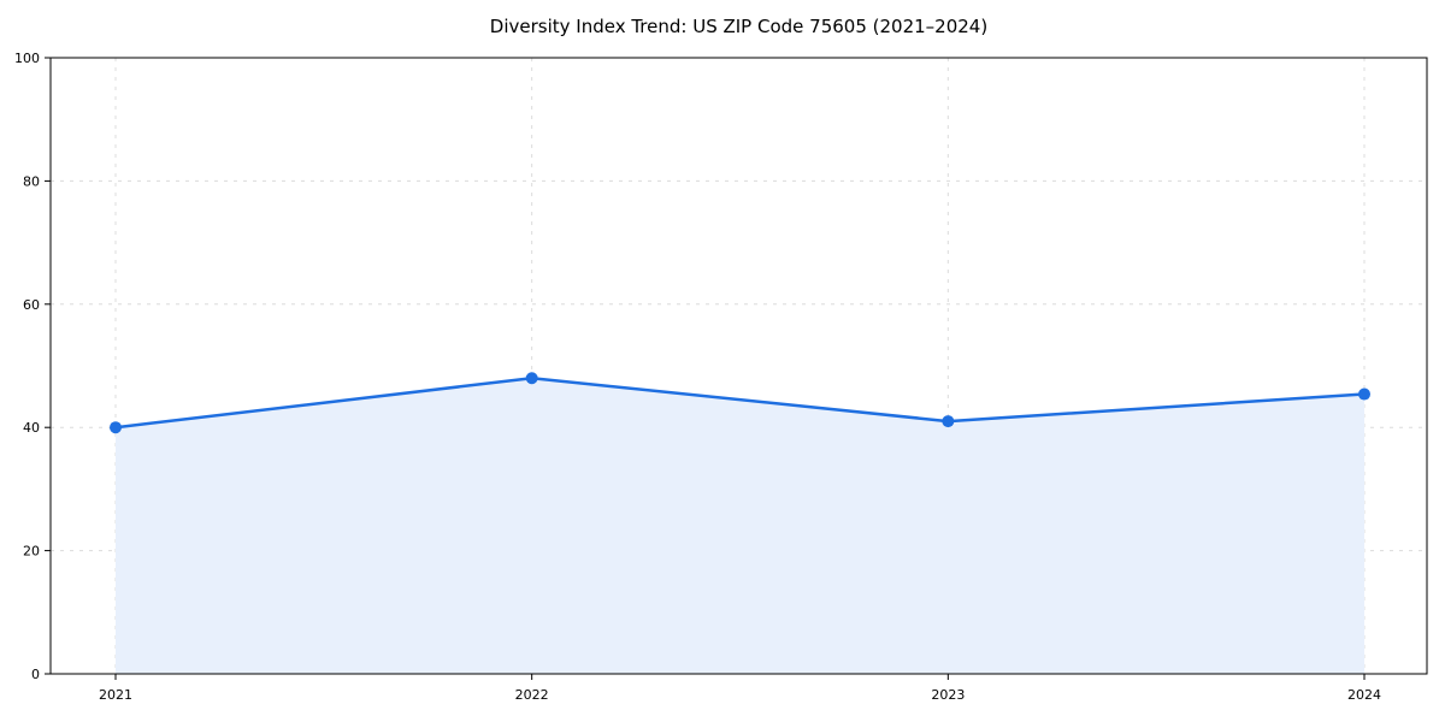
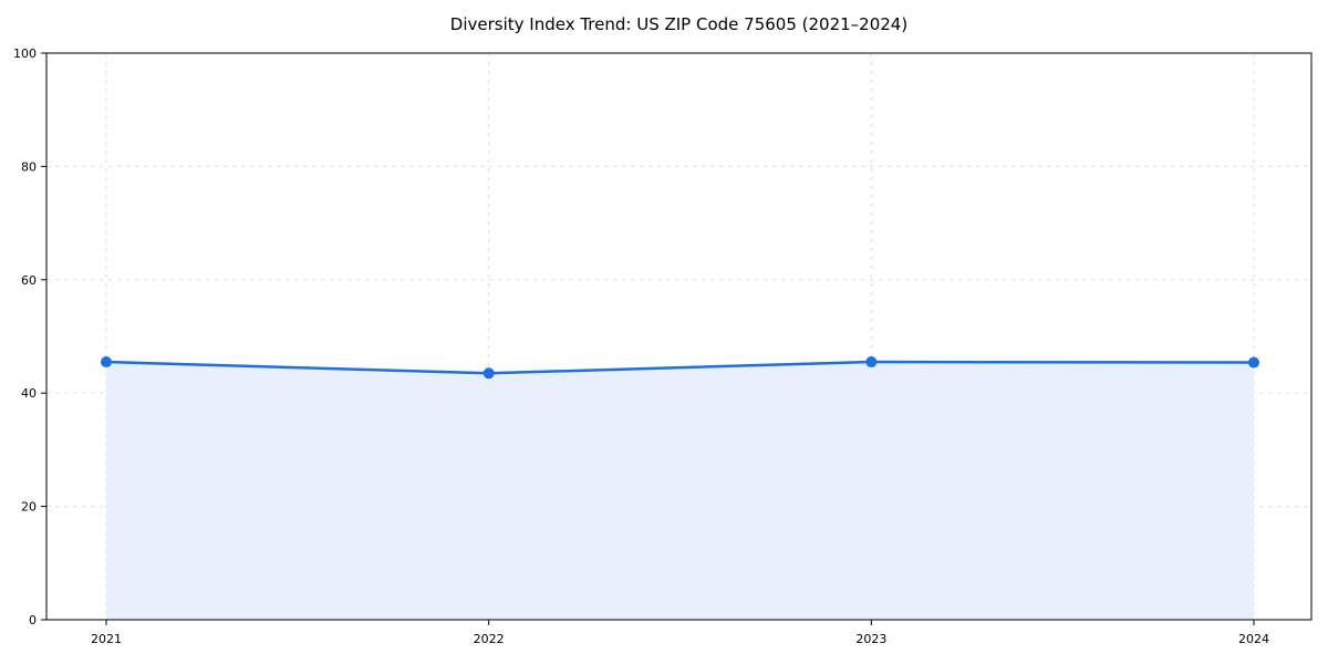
2021: 40 -> 46
2022: 48 -> 44
2023: 41 -> 46
